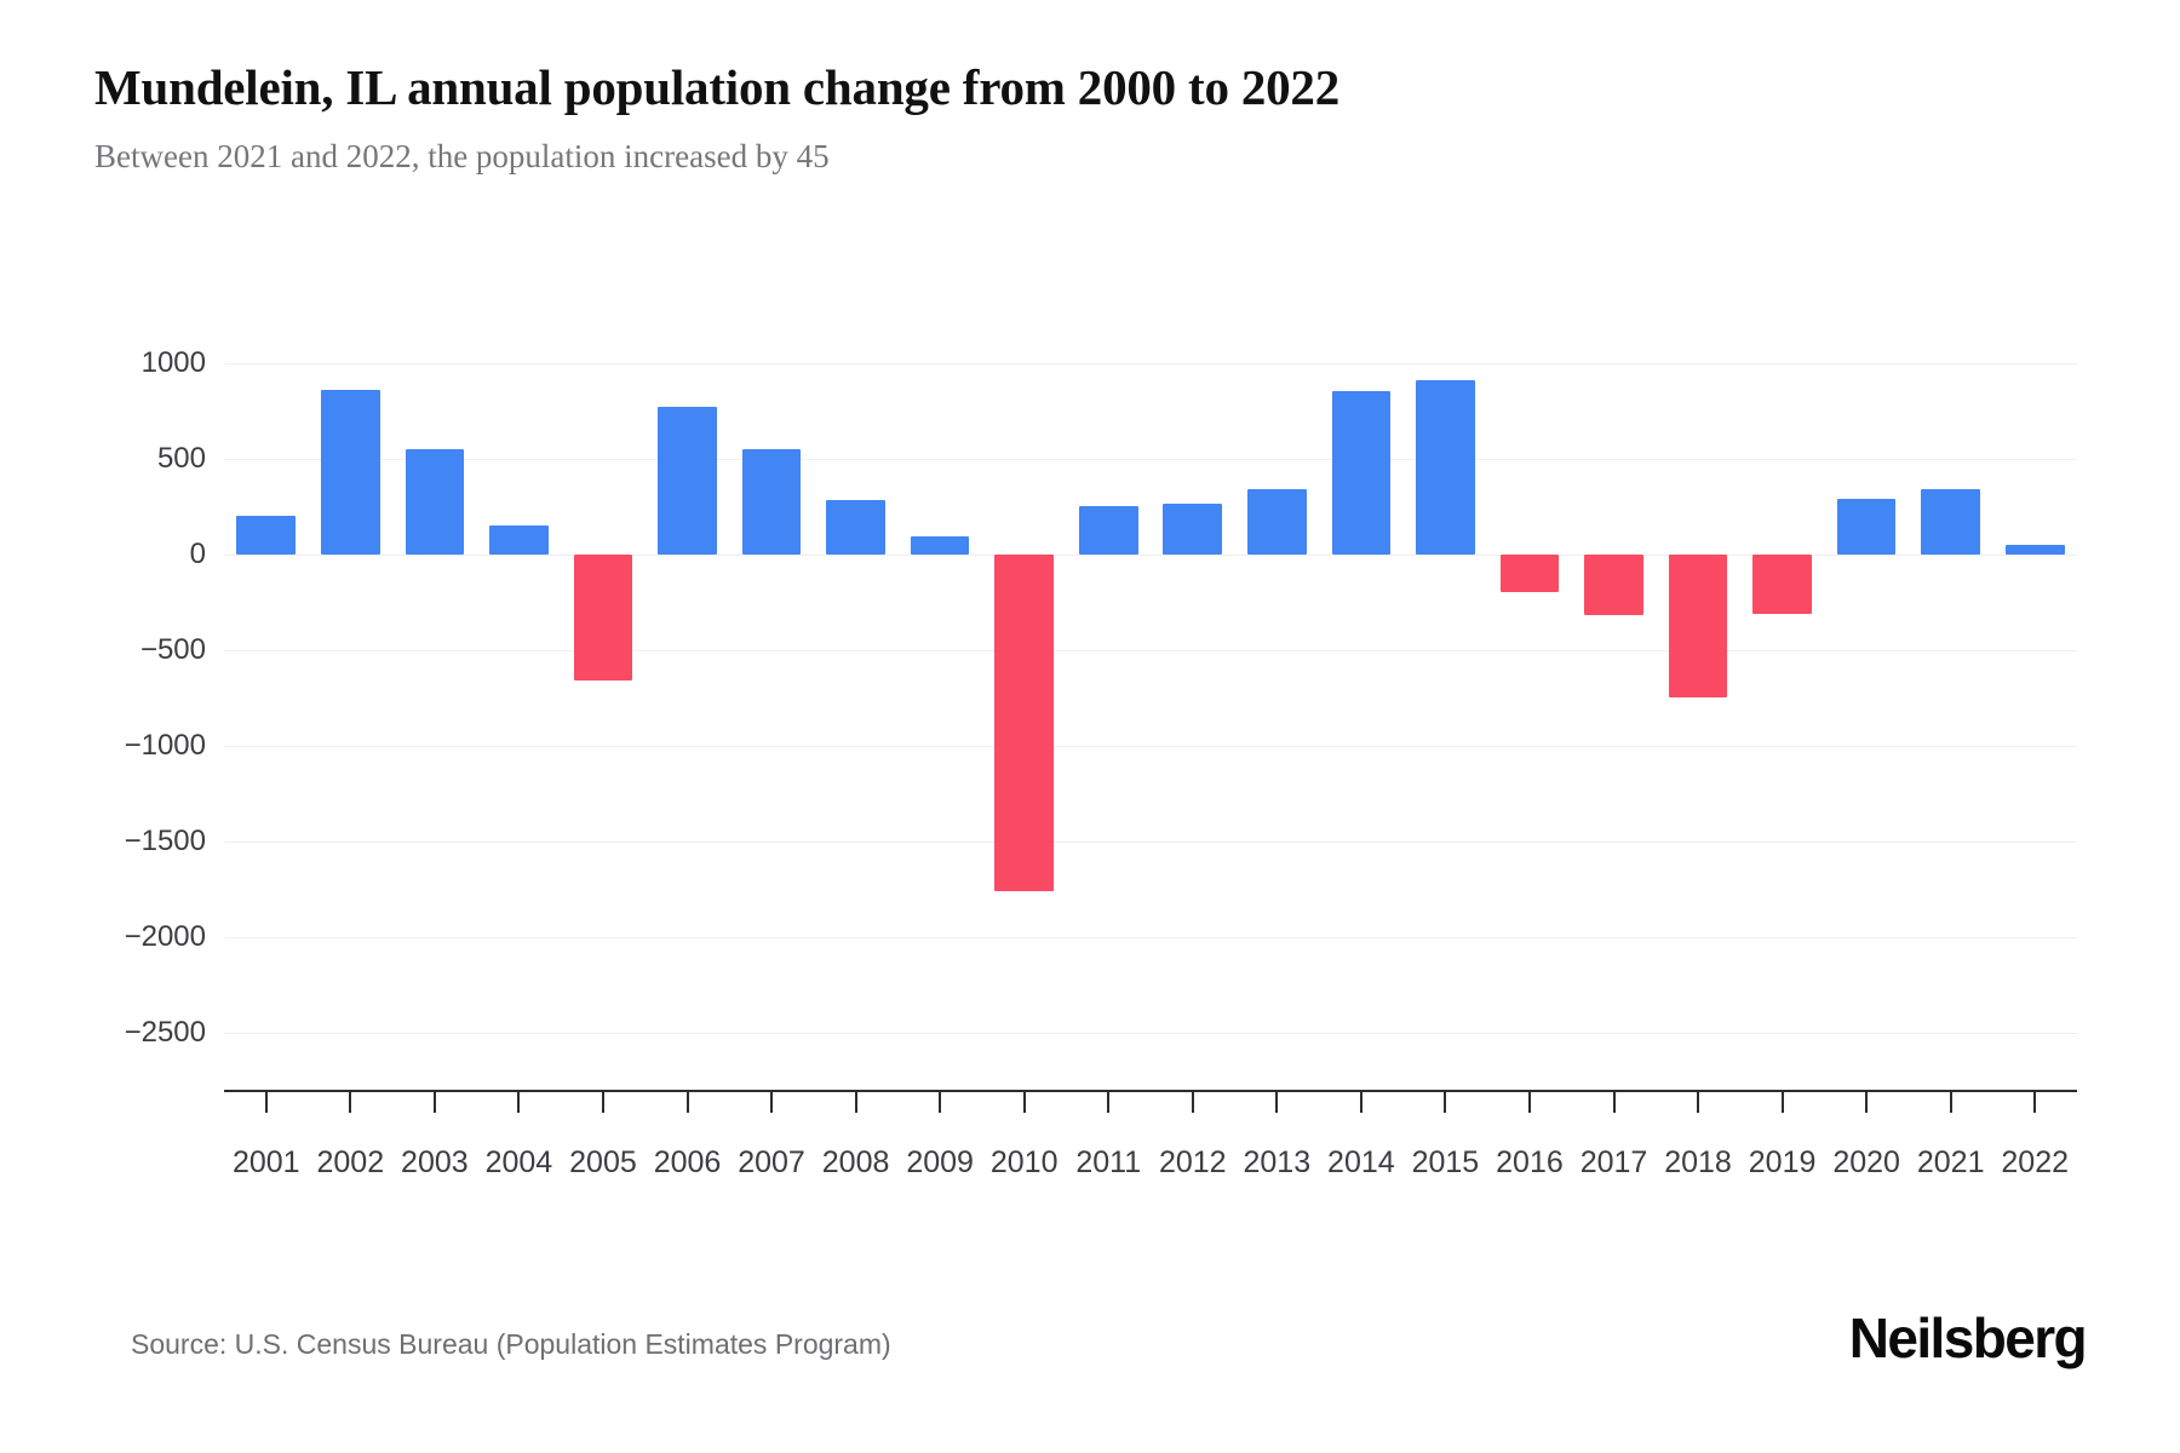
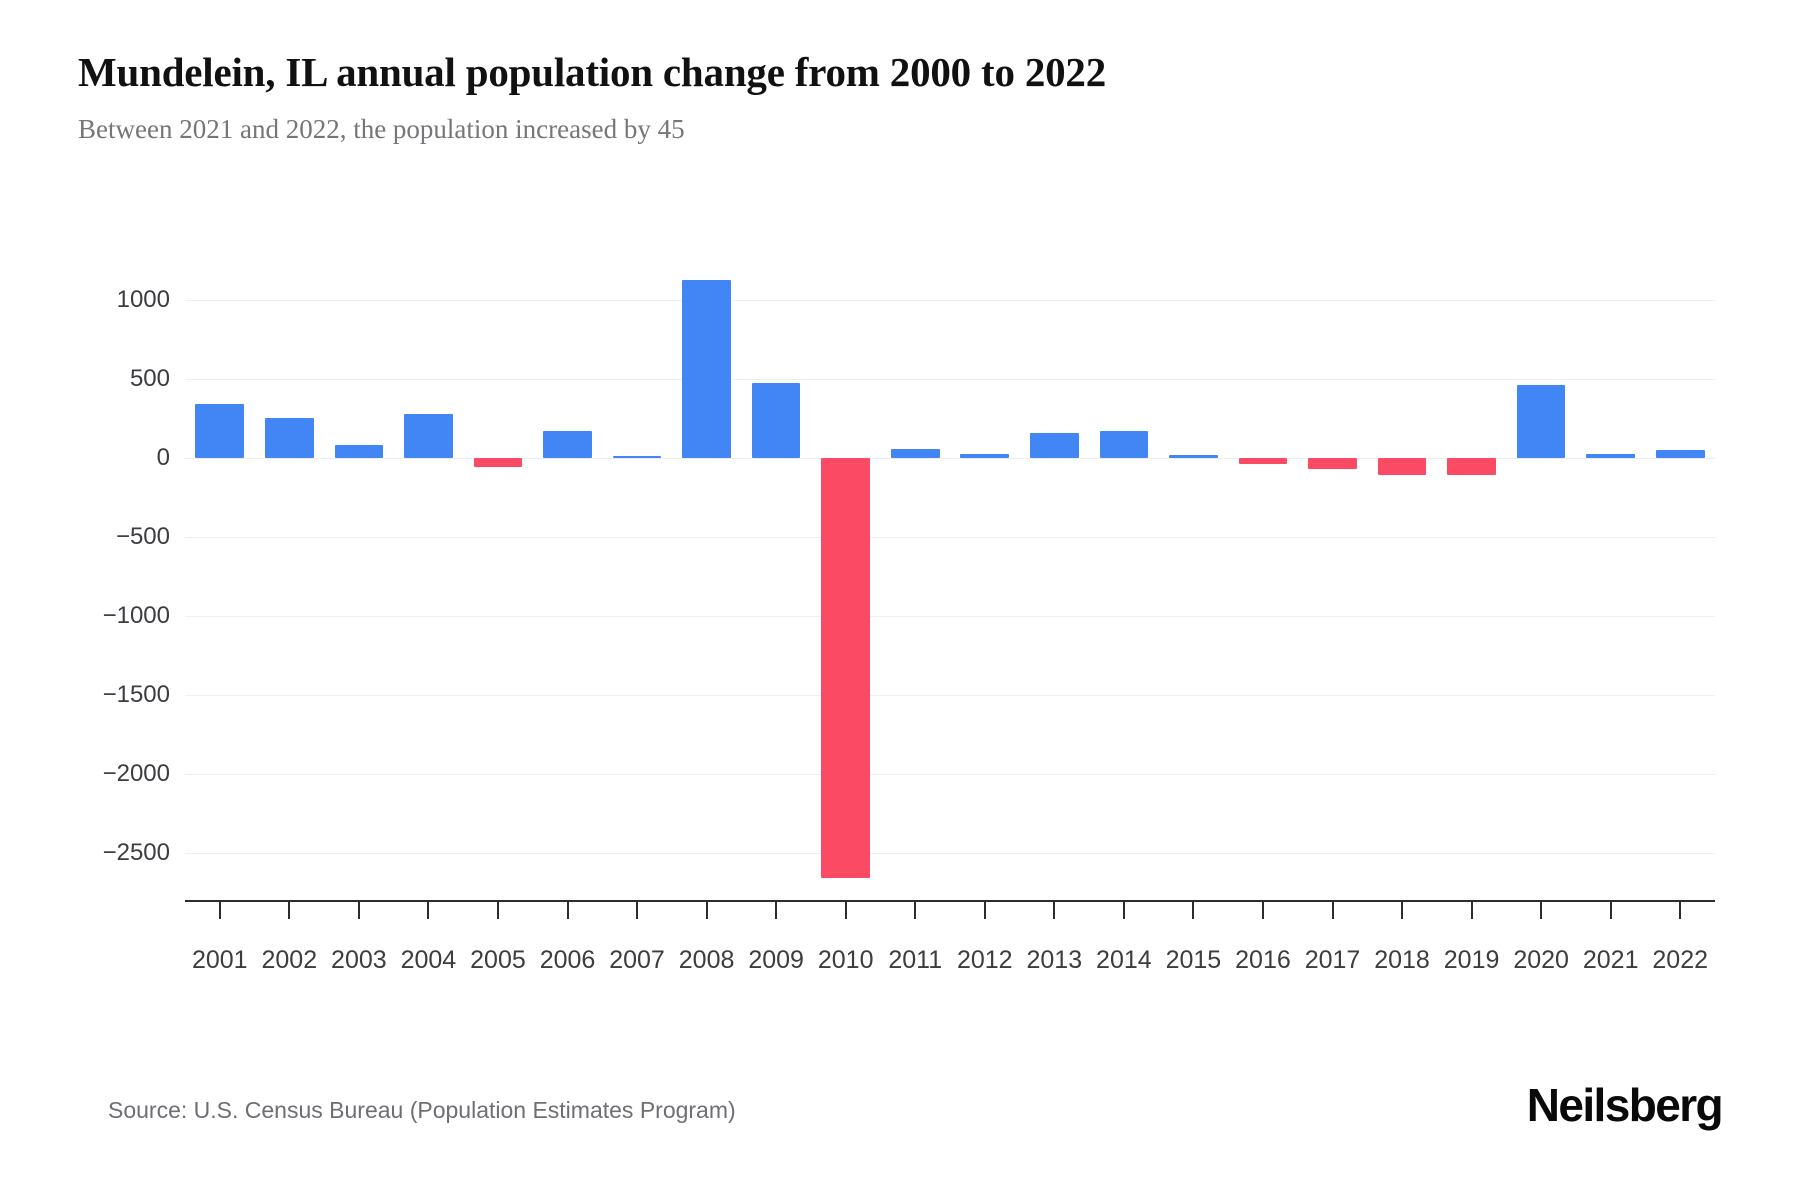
2001: 200 -> 340
2002: 860 -> 250
2003: 550 -> 80
2004: 150 -> 280
2005: -660 -> -60
2006: 770 -> 160
2007: 550 -> 10
2008: 280 -> 1120
2009: 90 -> 470
2010: -1760 -> -2660
2011: 250 -> 50
2012: 260 -> 20
2013: 340 -> 160
2014: 850 -> 170
2015: 910 -> 20
2016: -200 -> -40
2017: -320 -> -70
2018: -750 -> -110
2019: -310 -> -110
2020: 290 -> 460
2021: 340 -> 20
